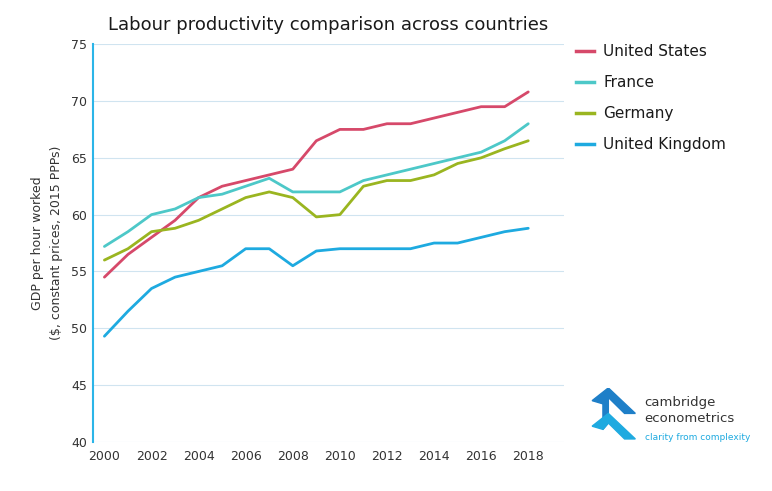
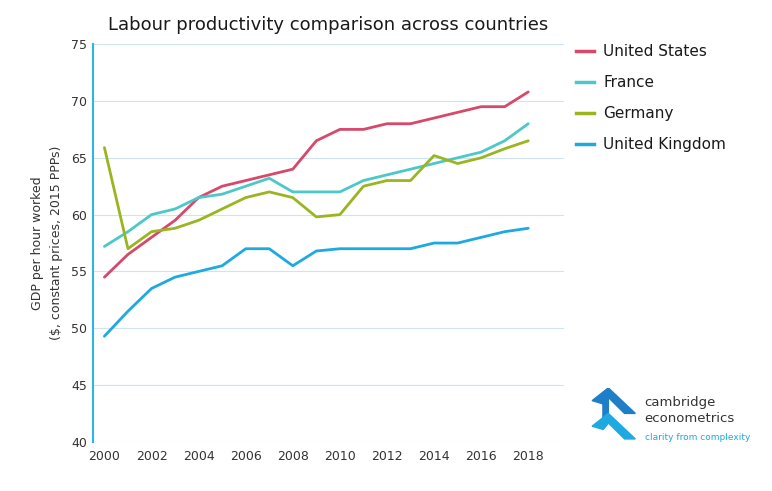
Germany/2000: 56.0 -> 65.9
Germany/2014: 63.5 -> 65.2
